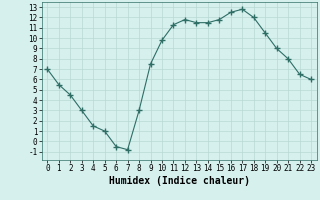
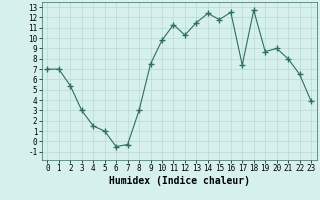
1: 5.5 -> 7.0
2: 4.5 -> 5.4
7: -0.8 -> -0.3
12: 11.8 -> 10.3
14: 11.5 -> 12.4
17: 12.8 -> 7.4
18: 12.0 -> 12.7
19: 10.5 -> 8.7
23: 6.0 -> 3.9
